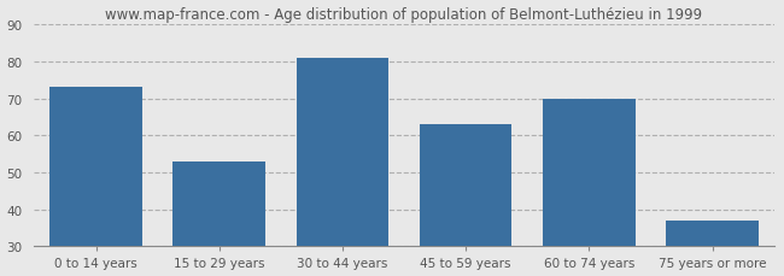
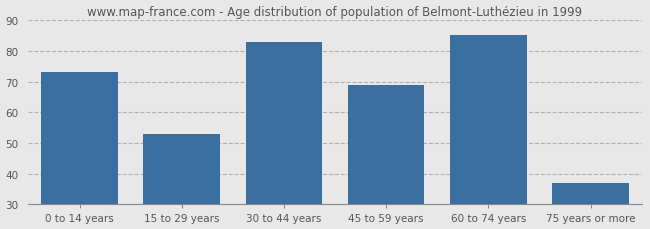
30 to 44 years: 81 -> 83
45 to 59 years: 63 -> 69
60 to 74 years: 70 -> 85
